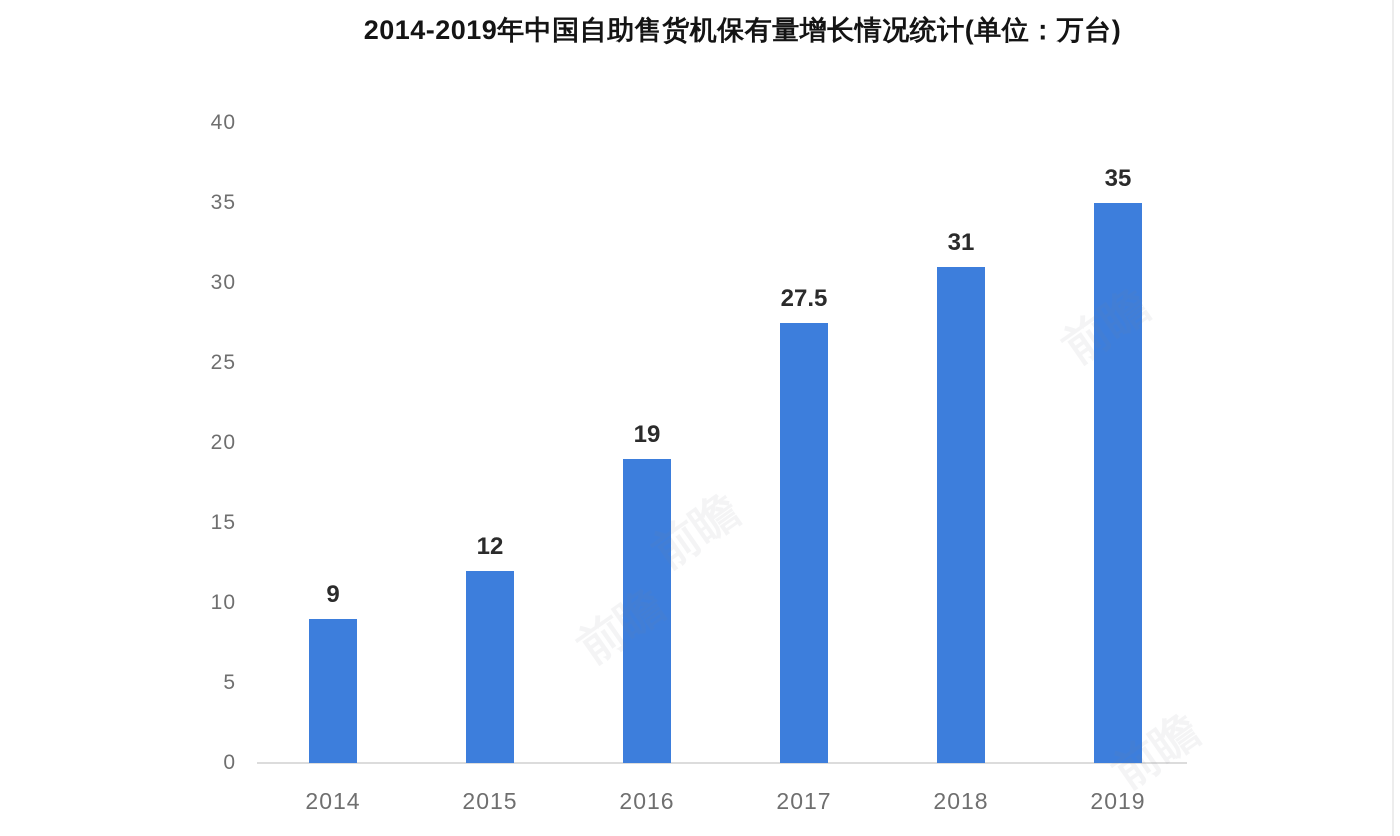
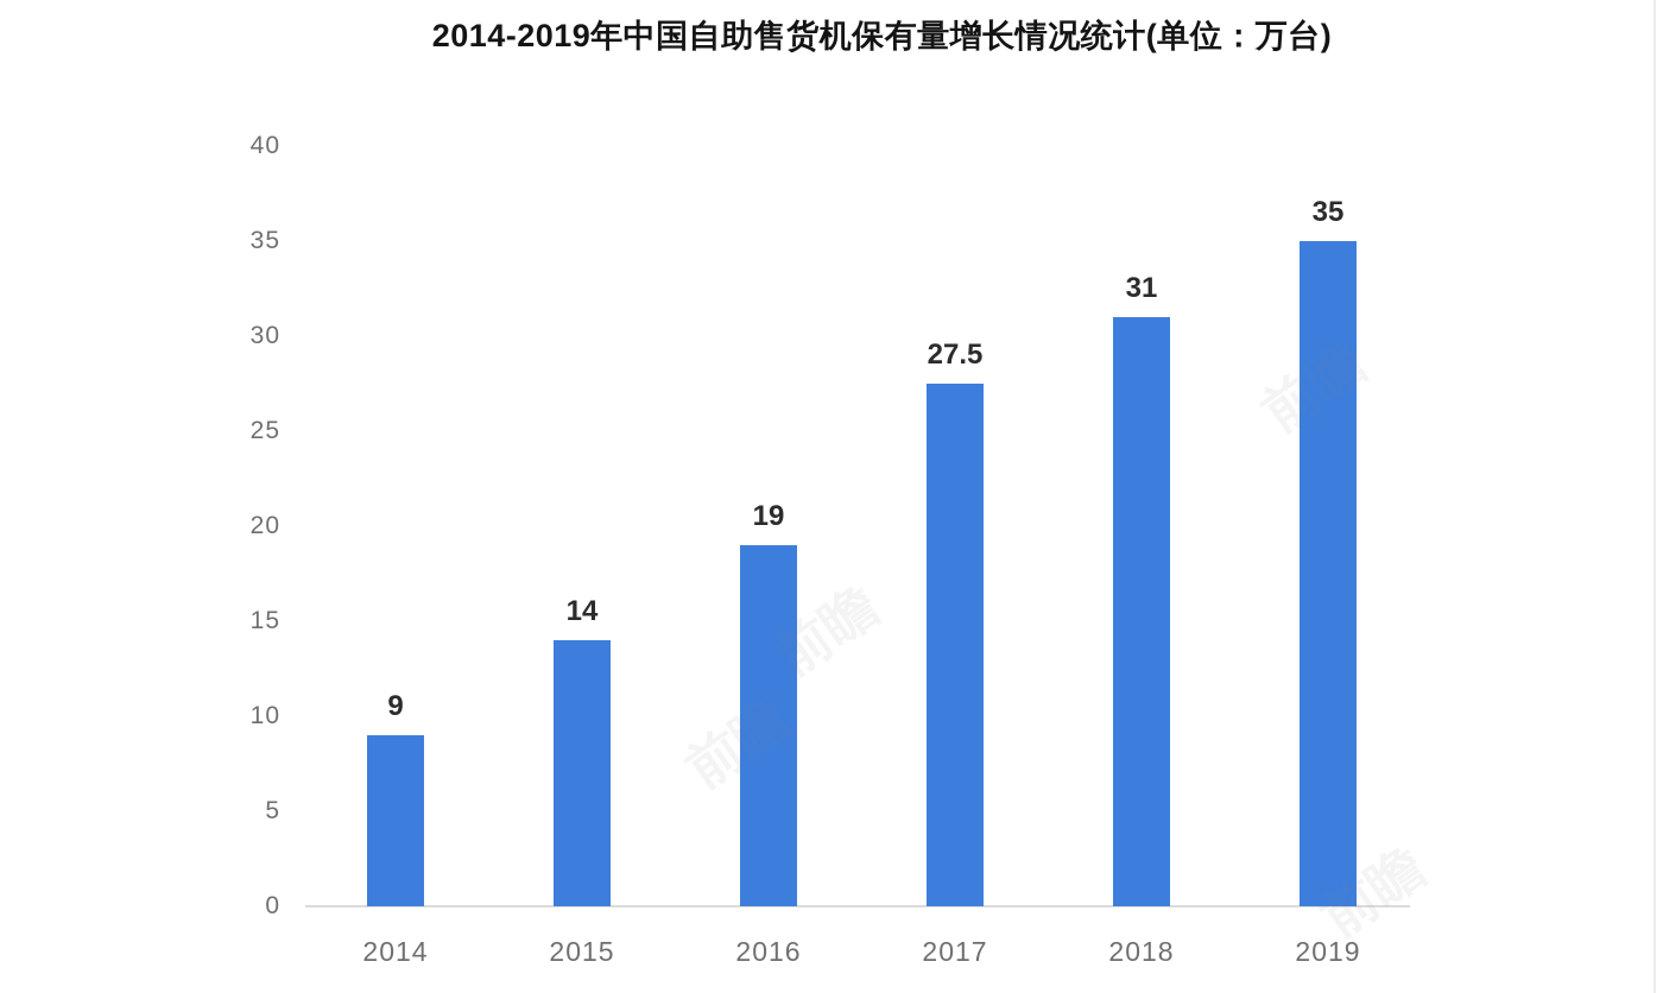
2015: 12 -> 14
